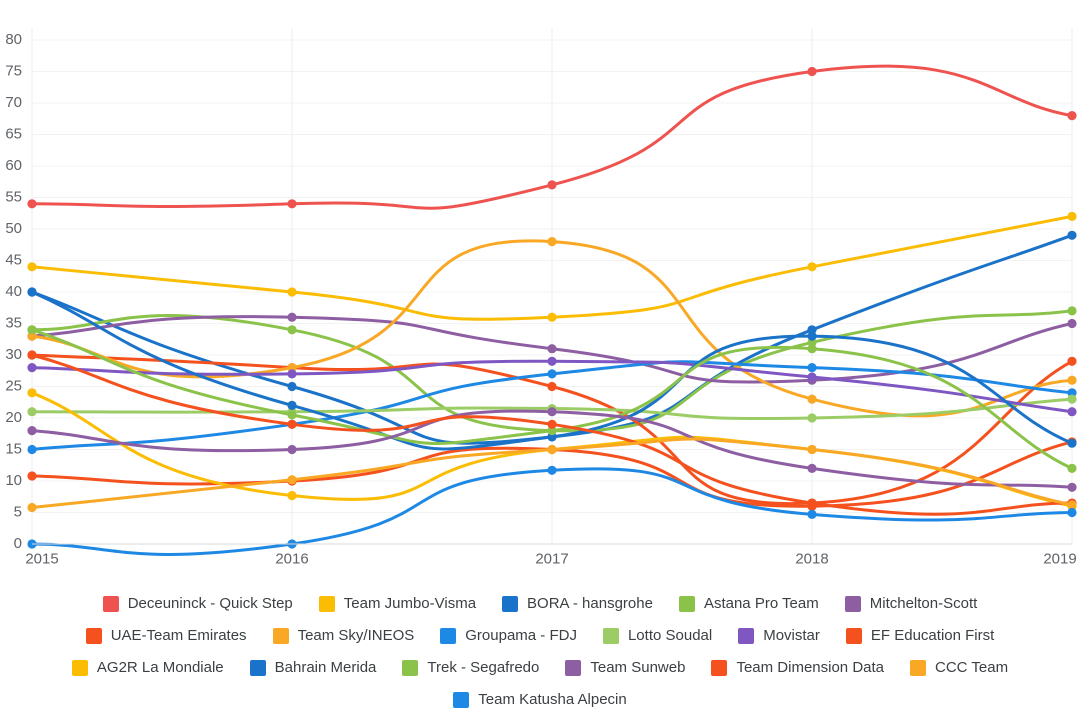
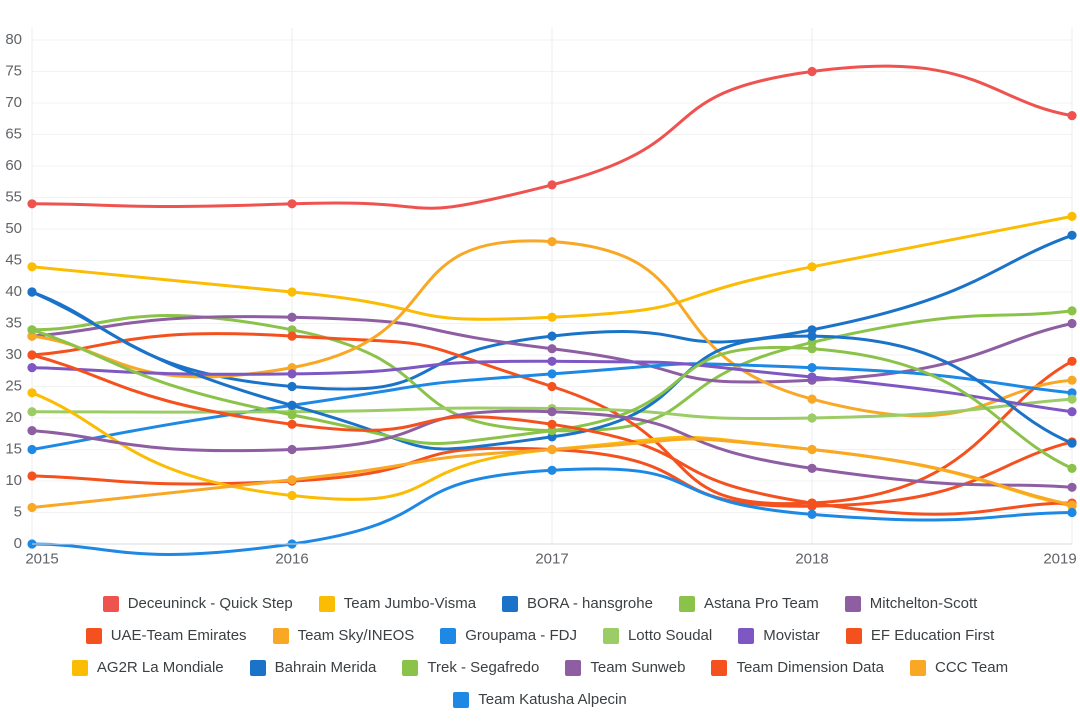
UAE-Team Emirates/2016: 28 -> 33
Groupama - FDJ/2016: 19 -> 22
BORA - hansgrohe/2017: 17 -> 33
